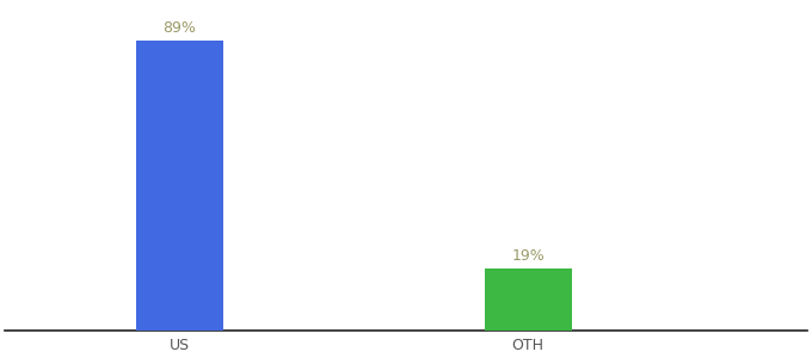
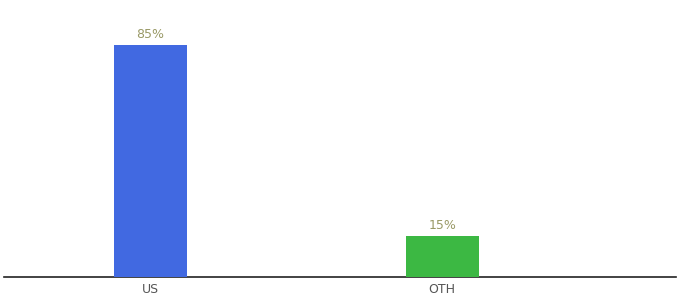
US: 89% -> 85%
OTH: 19% -> 15%
